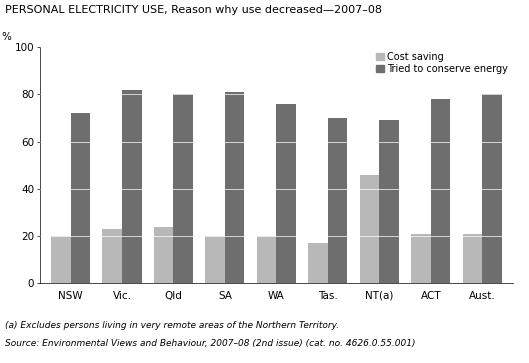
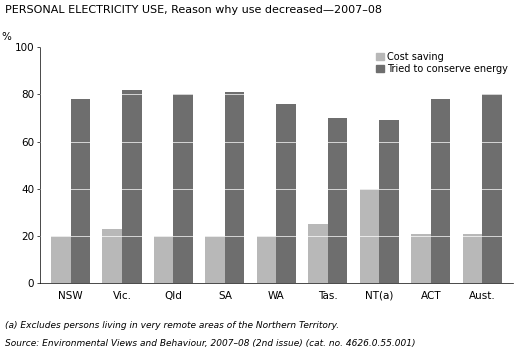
Tried to conserve energy/NSW: 72 -> 78
Cost saving/Qld: 24 -> 20
Cost saving/Tas.: 17 -> 25
Cost saving/NT(a): 46 -> 40
